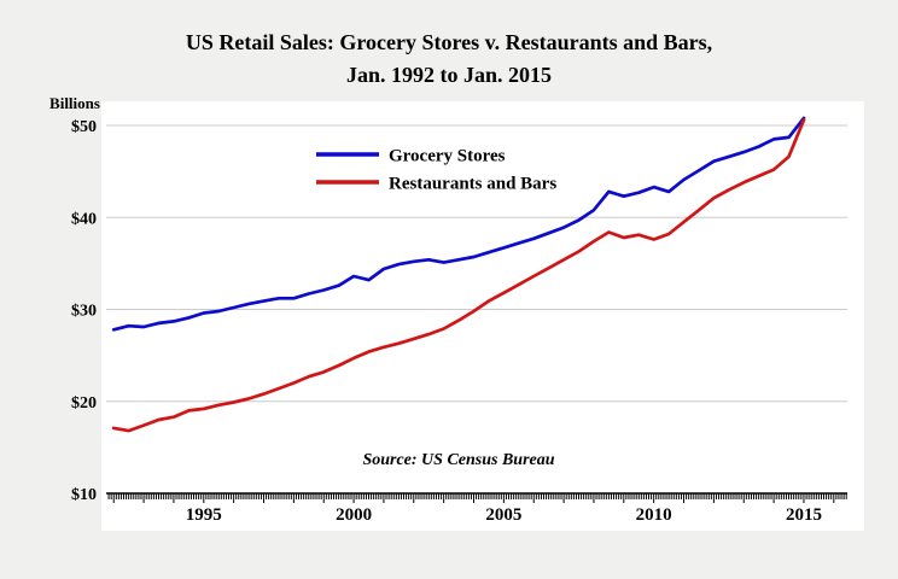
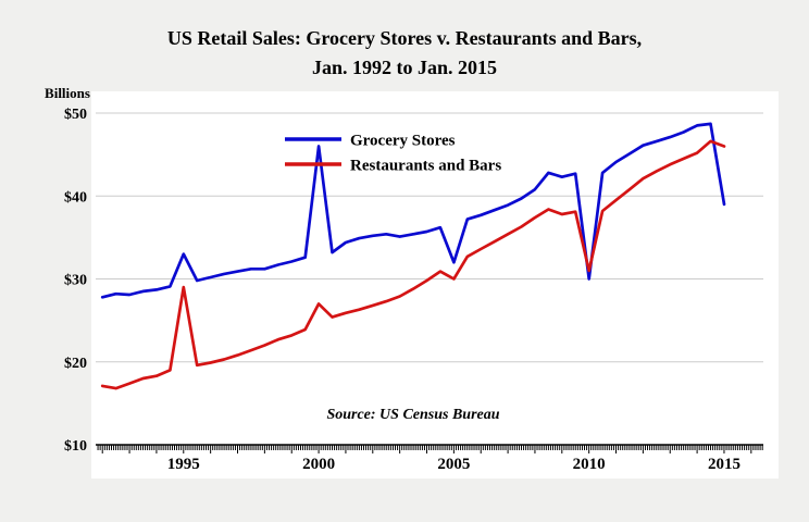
Grocery Stores/1995: $30 -> $33
Restaurants and Bars/1995: $19 -> $29
Grocery Stores/2000: $34 -> $46
Restaurants and Bars/2000: $25 -> $27
Grocery Stores/2005: $37 -> $32
Restaurants and Bars/2005: $32 -> $30
Grocery Stores/2010: $43 -> $30
Restaurants and Bars/2010: $38 -> $31
Grocery Stores/2015: $51 -> $39
Restaurants and Bars/2015: $51 -> $46
